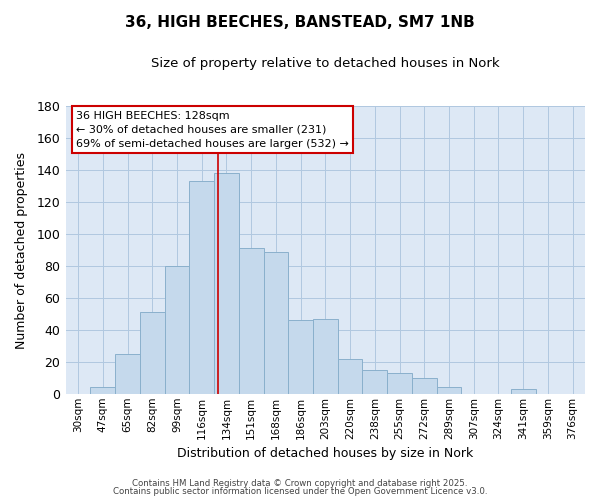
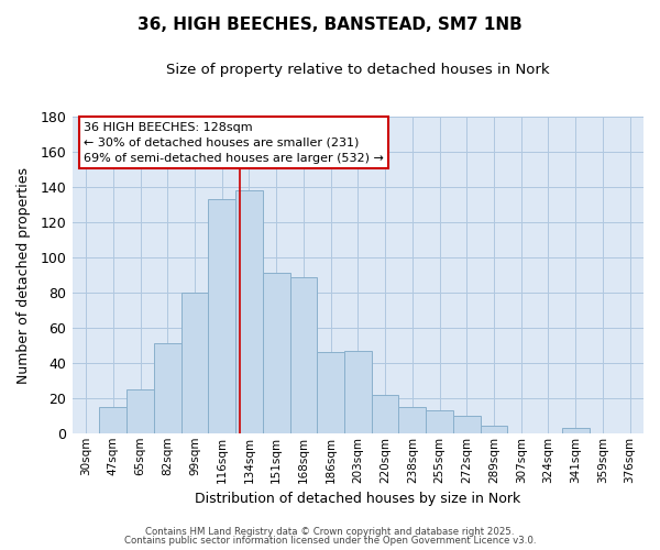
47sqm: 4 -> 15
